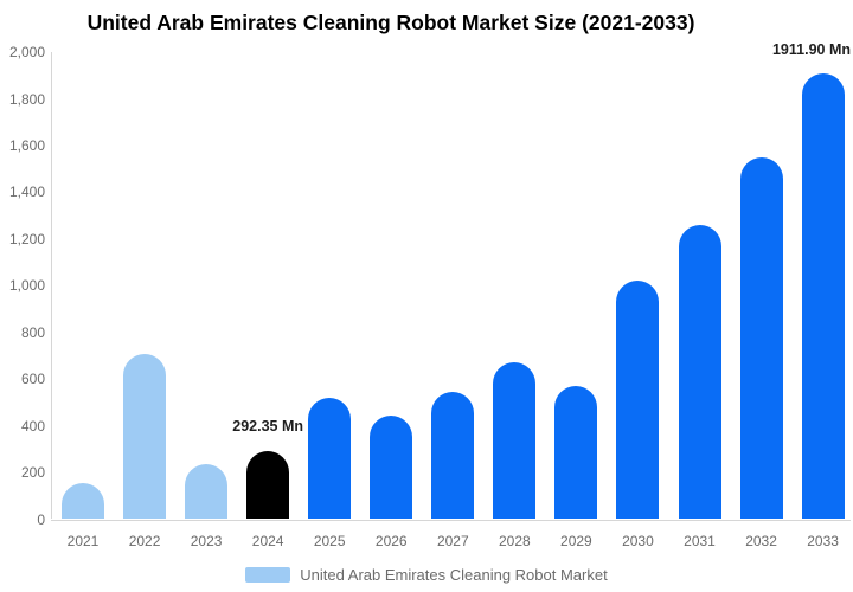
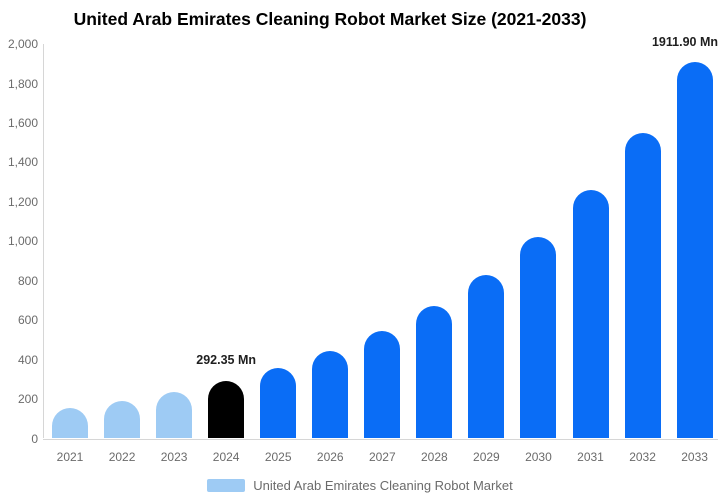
2022: 710 -> 190
2025: 520 -> 360
2029: 570 -> 830
